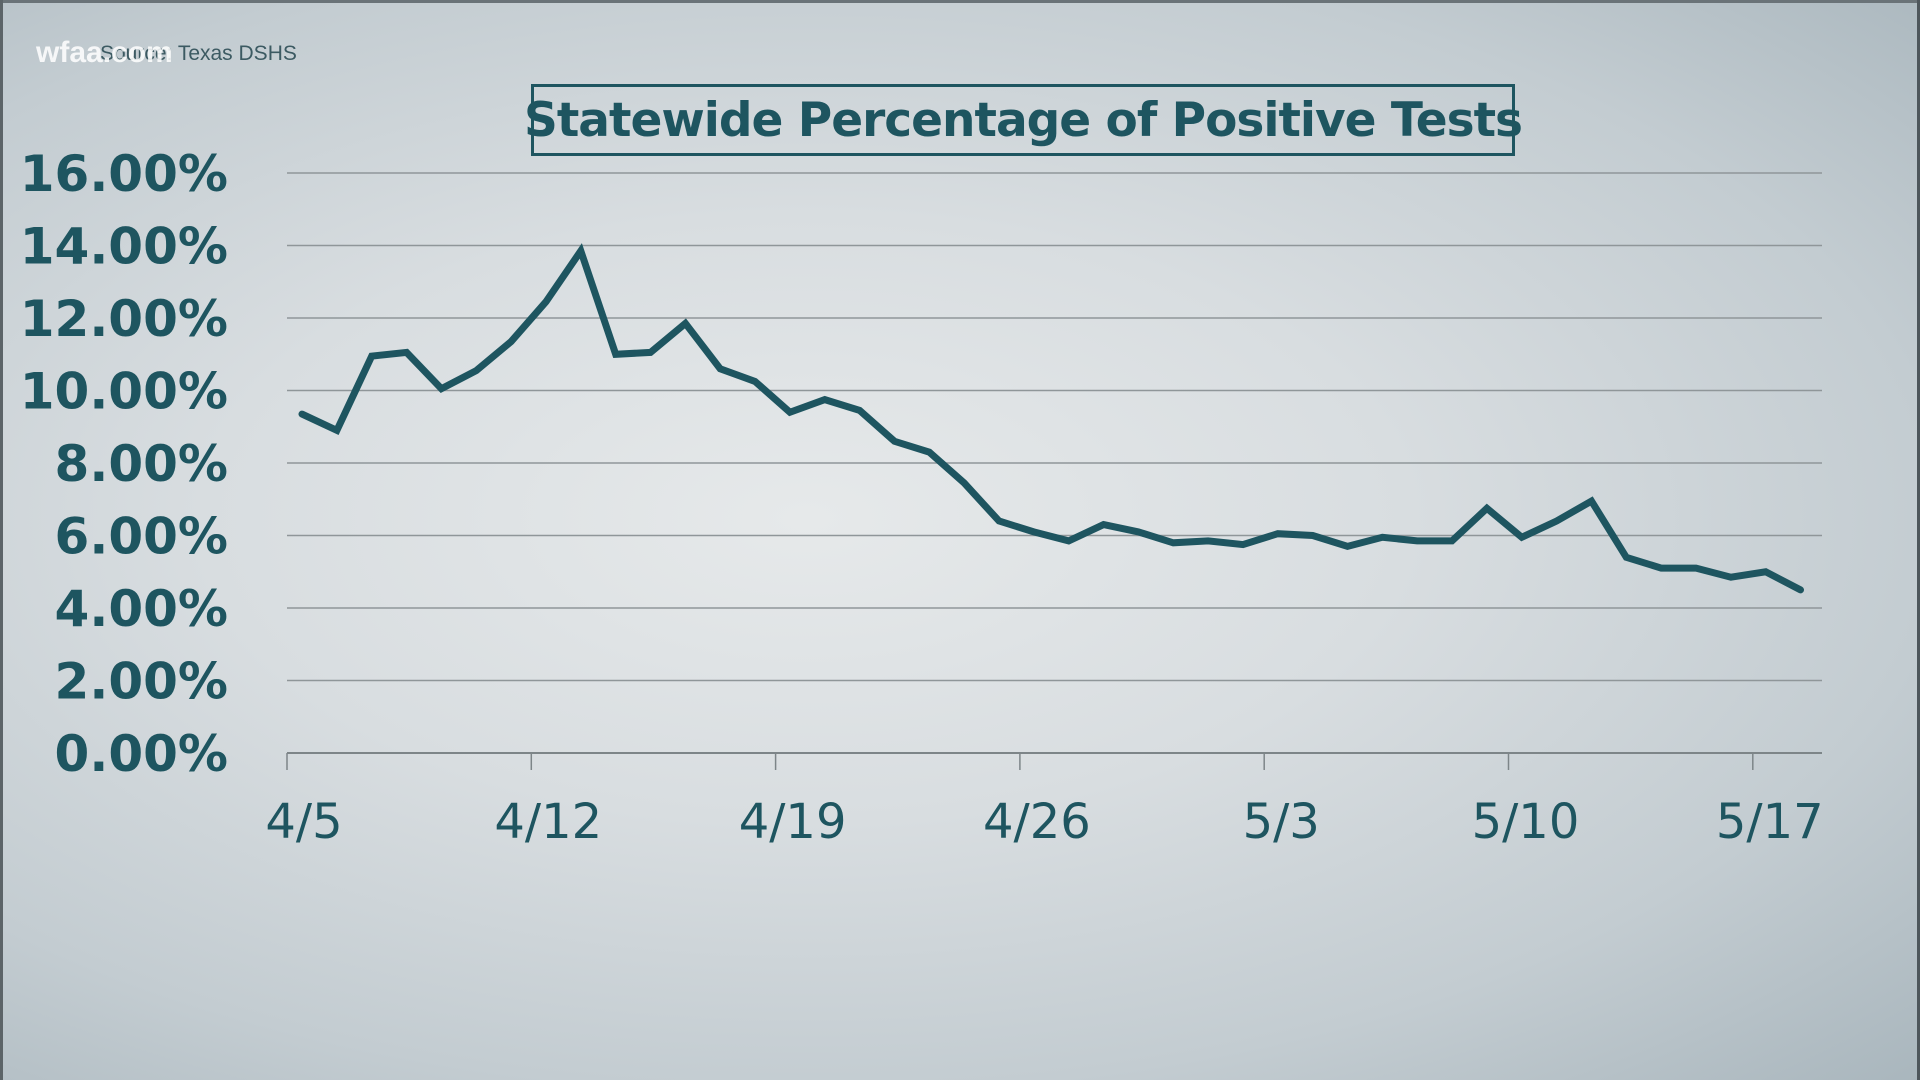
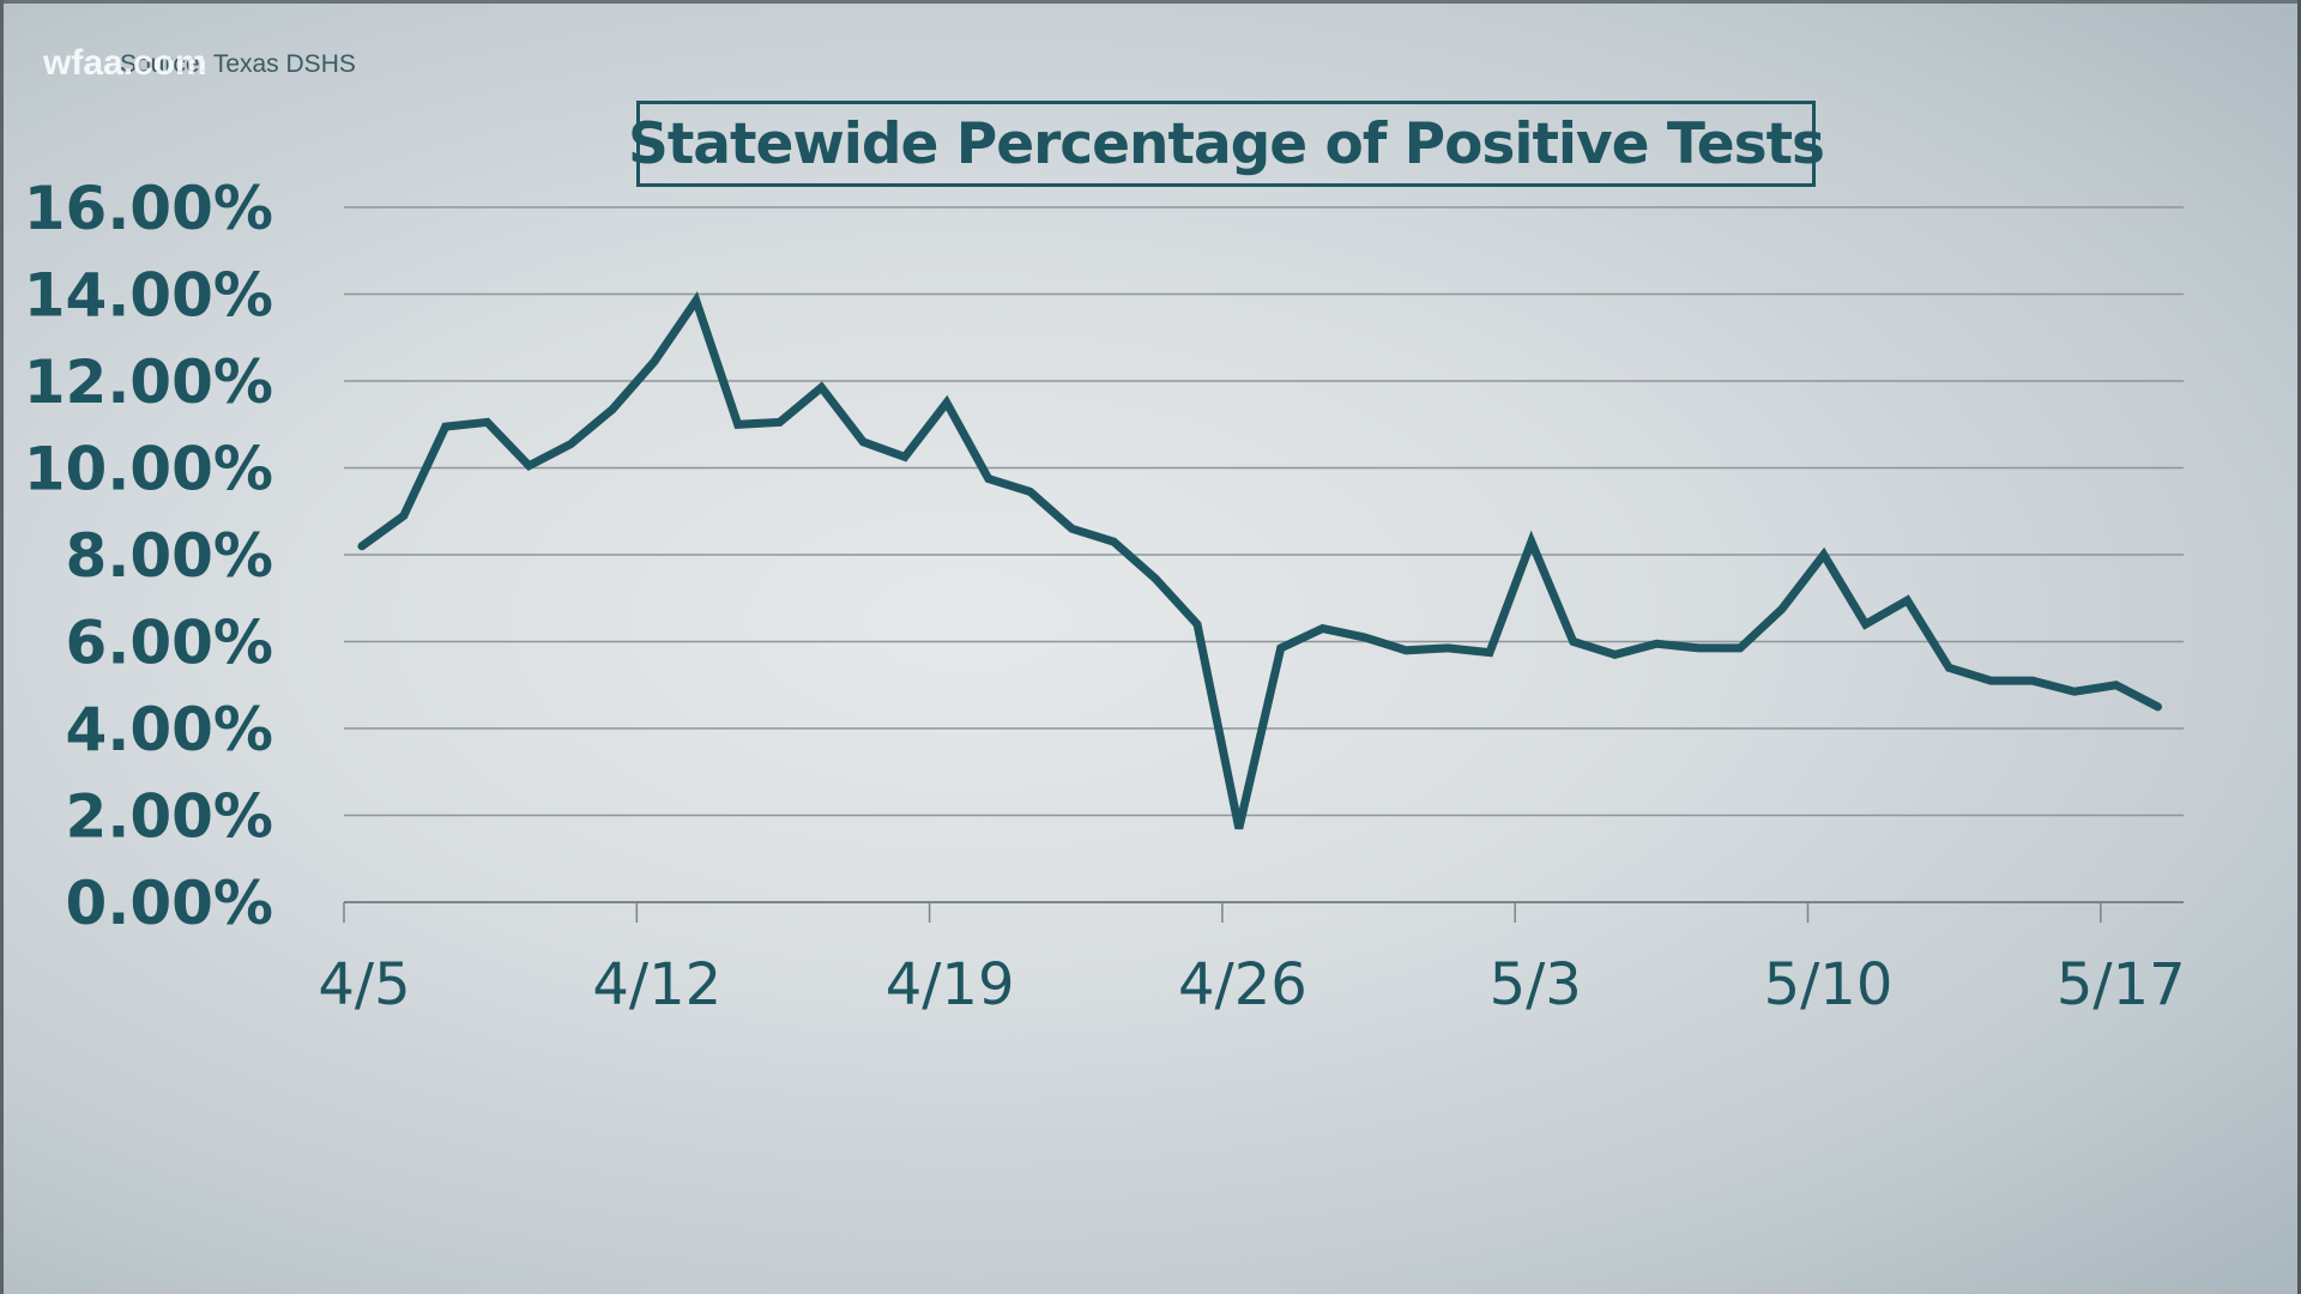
4/5: 9.3% -> 8.2%
4/19: 9.4% -> 11.5%
4/26: 6.1% -> 1.7%
5/3: 6.0% -> 8.3%
5/10: 6.0% -> 8.0%
